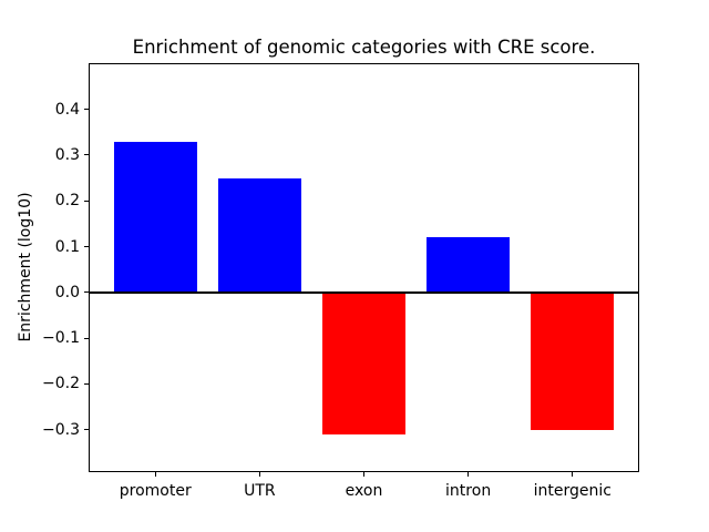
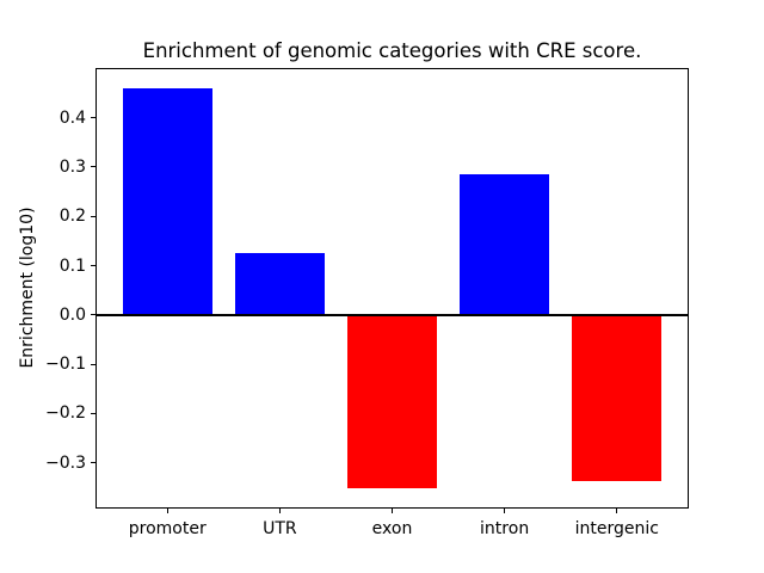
promoter: 0.33 -> 0.46
UTR: 0.25 -> 0.13
exon: -0.31 -> -0.35
intron: 0.12 -> 0.29
intergenic: -0.30 -> -0.34
